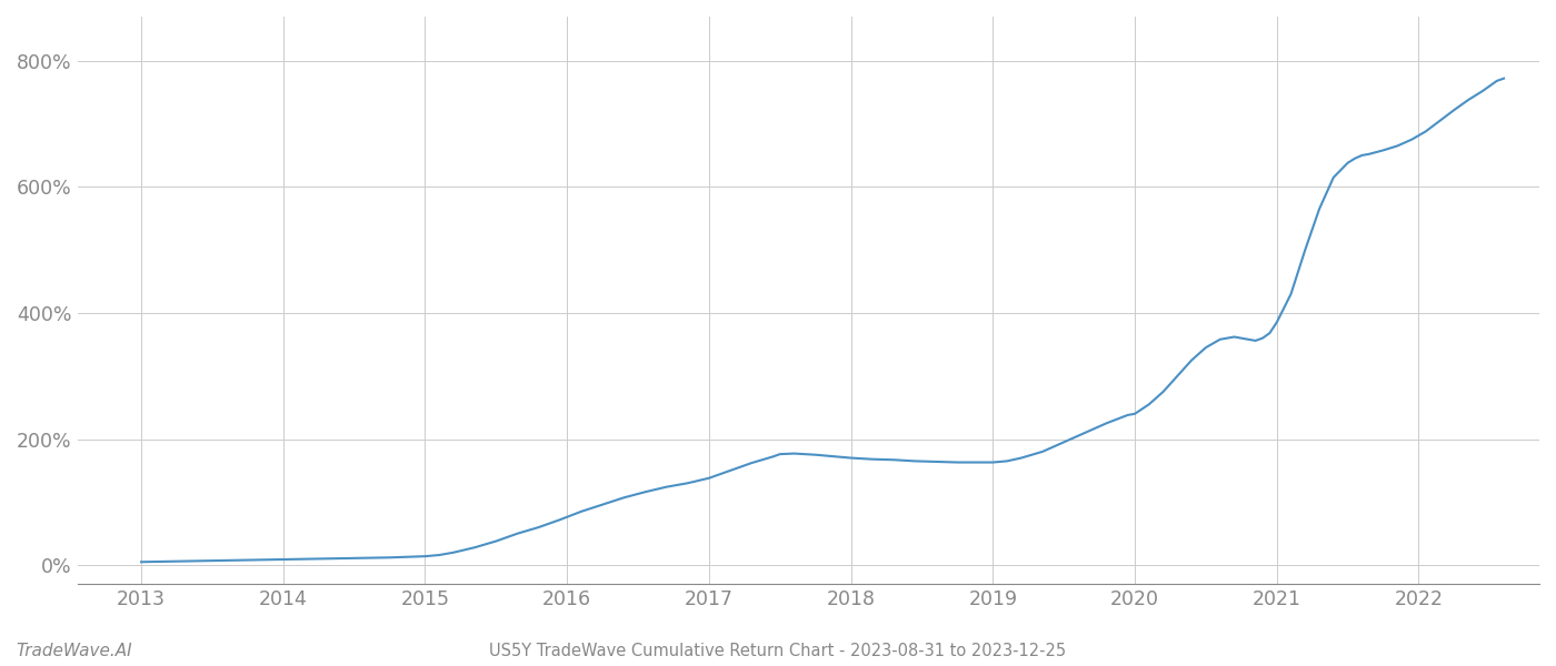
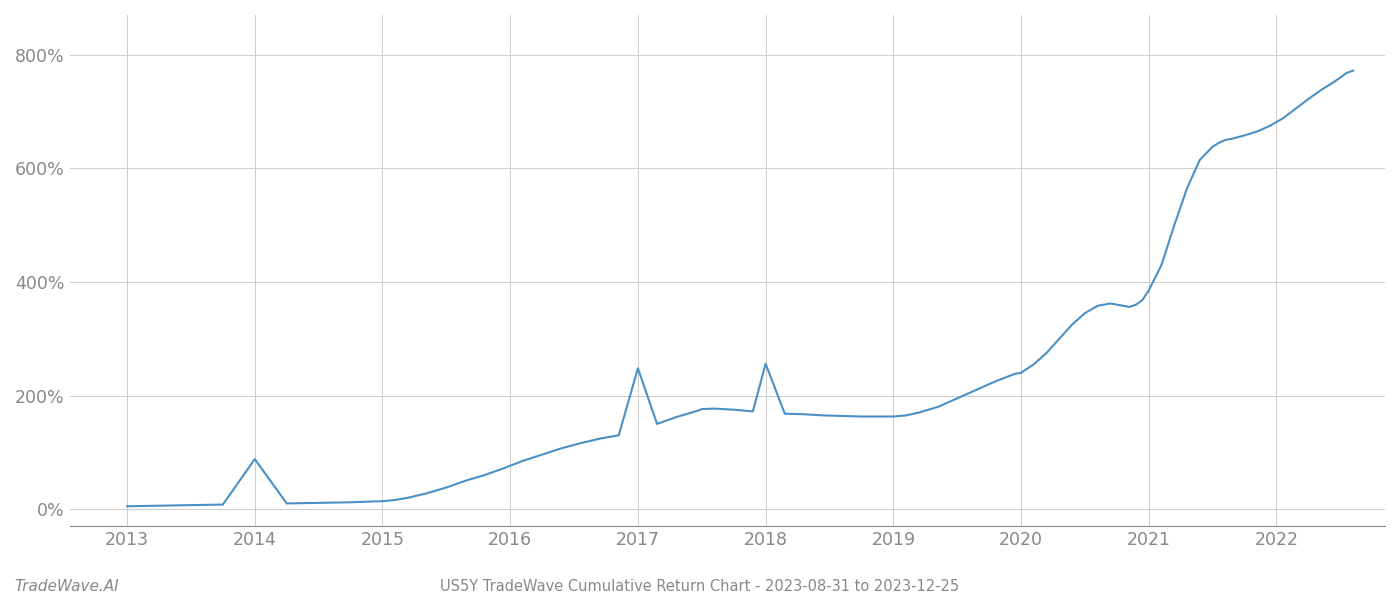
2014: 9% -> 88%
2017: 138% -> 248%
2018: 170% -> 256%
